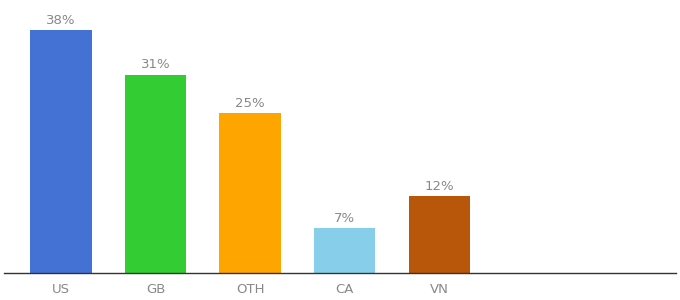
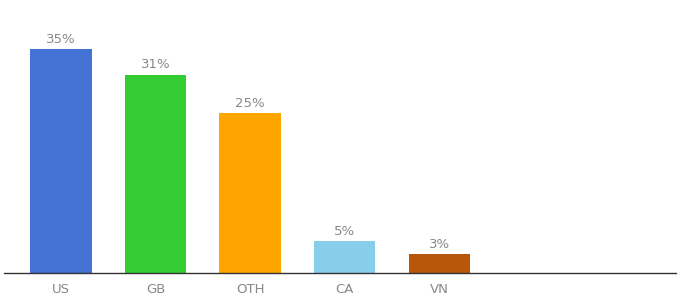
US: 38% -> 35%
CA: 7% -> 5%
VN: 12% -> 3%
